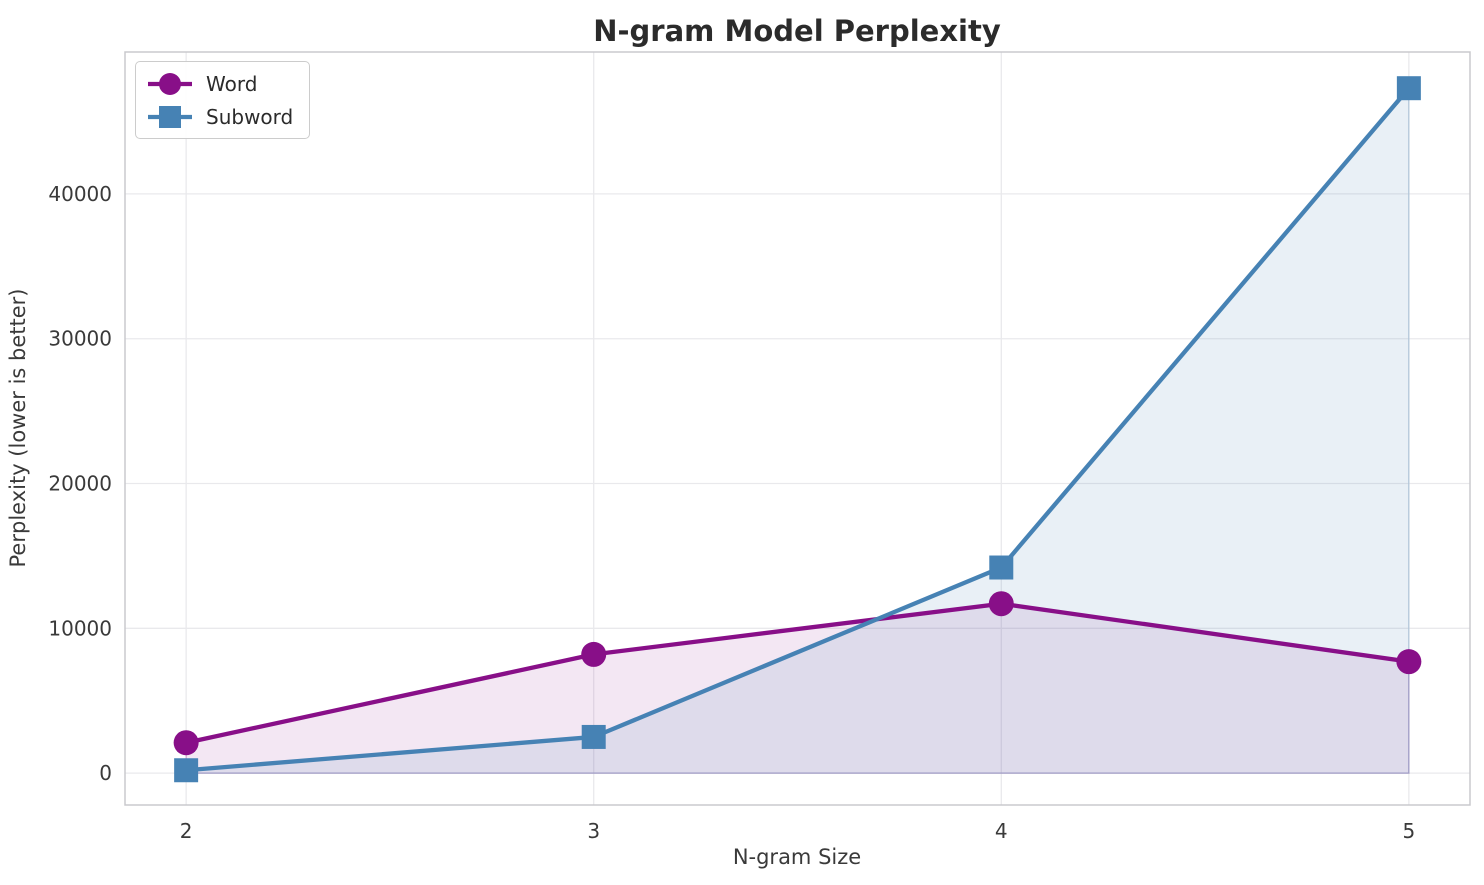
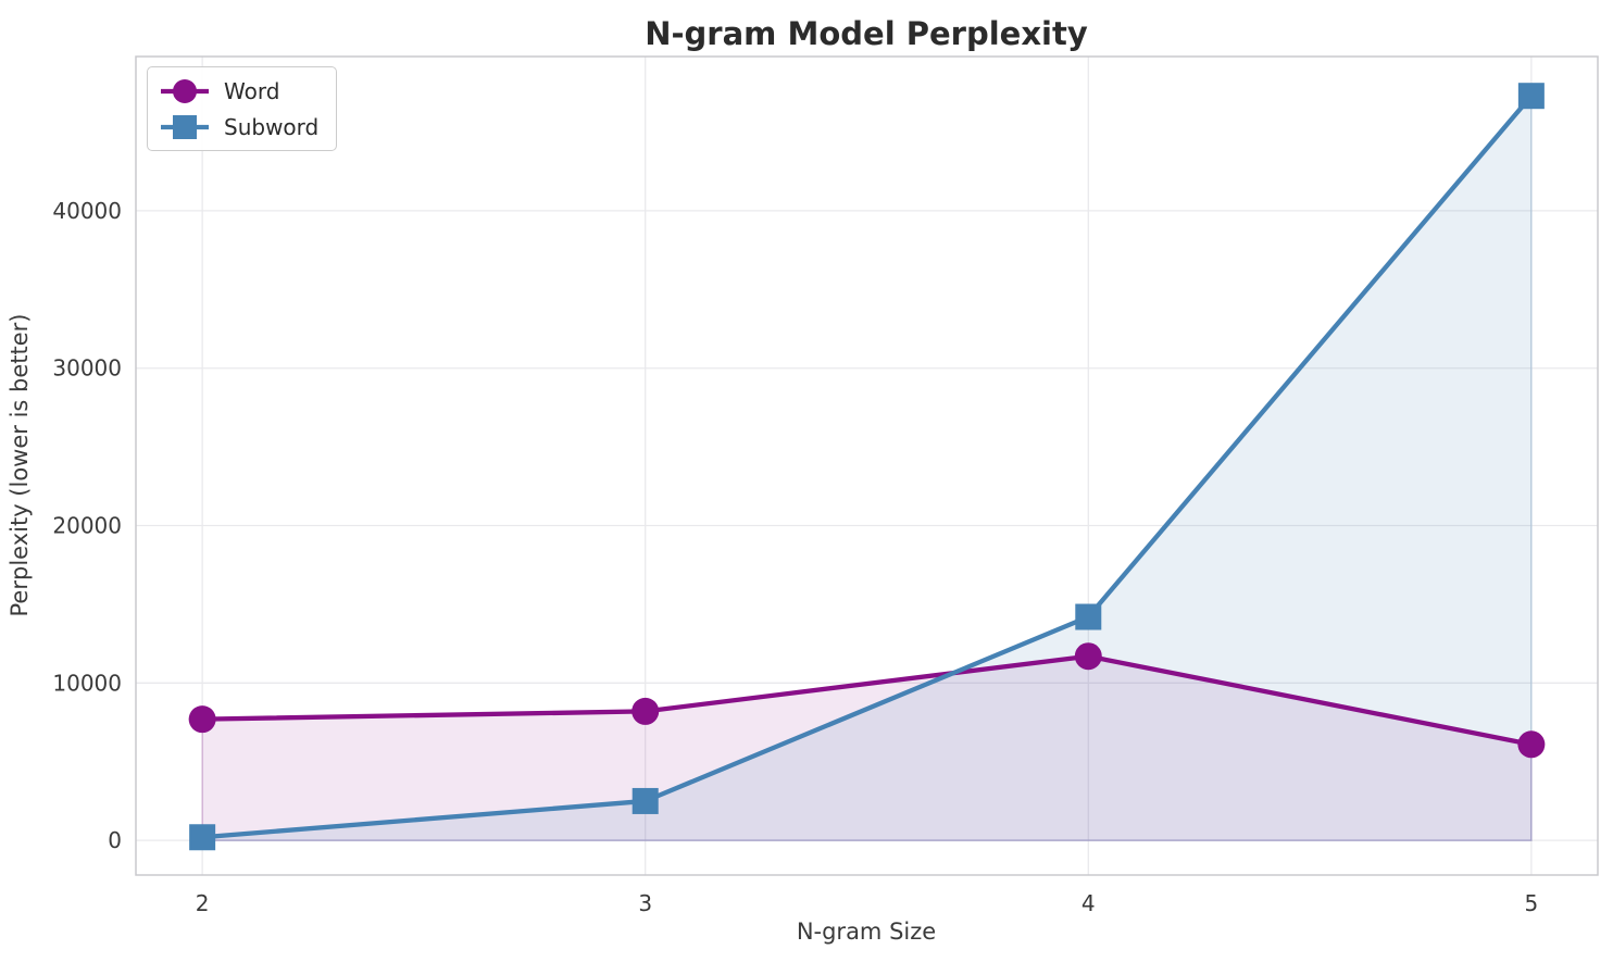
Word/2: 2100 -> 7700
Word/5: 7700 -> 6100
